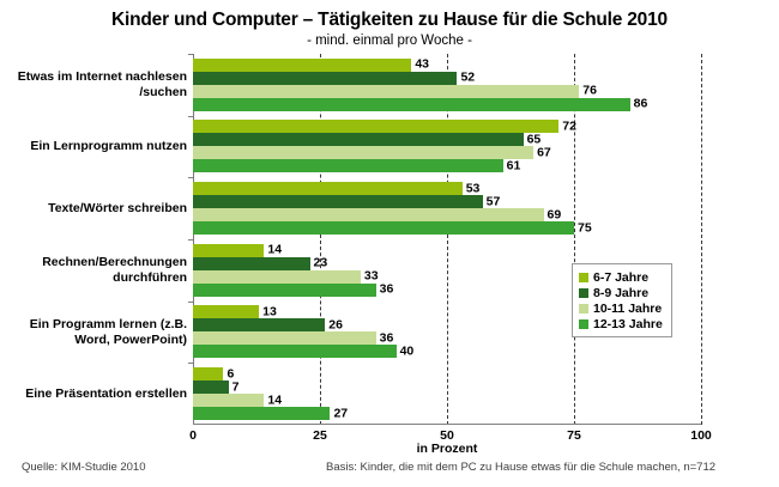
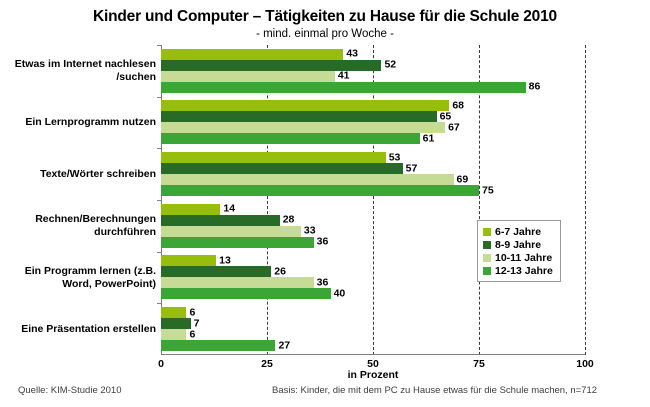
10-11 Jahre/Etwas im Internet nachlesen /suchen: 76 -> 41
6-7 Jahre/Ein Lernprogramm nutzen: 72 -> 68
8-9 Jahre/Rechnen/Berechnungen durchführen: 23 -> 28
10-11 Jahre/Eine Präsentation erstellen: 14 -> 6
